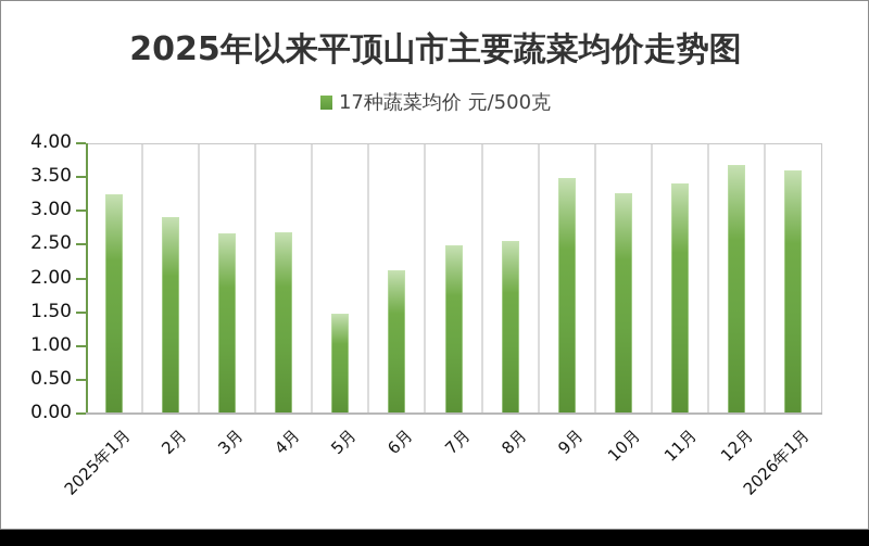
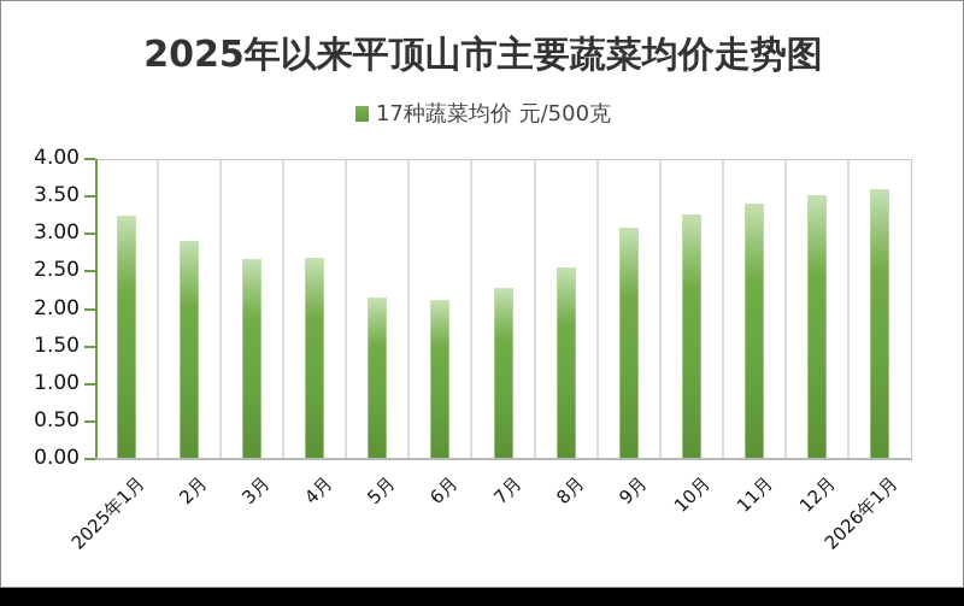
5月: 1.5 -> 2.2
7月: 2.5 -> 2.3
9月: 3.5 -> 3.1
12月: 3.7 -> 3.5
